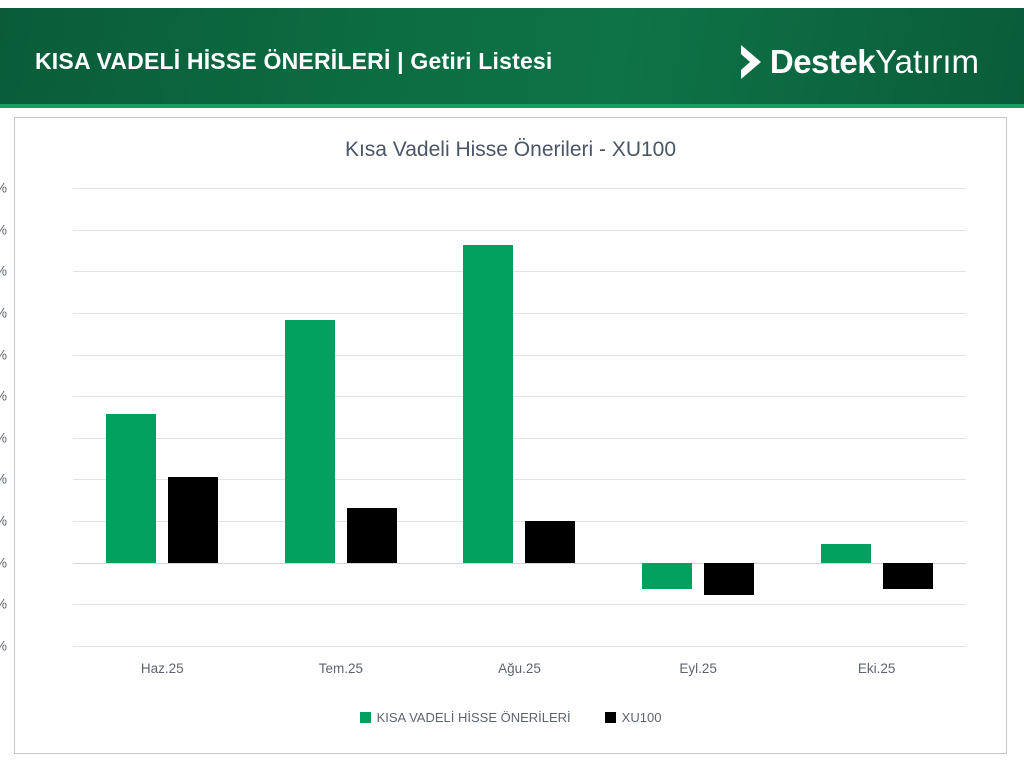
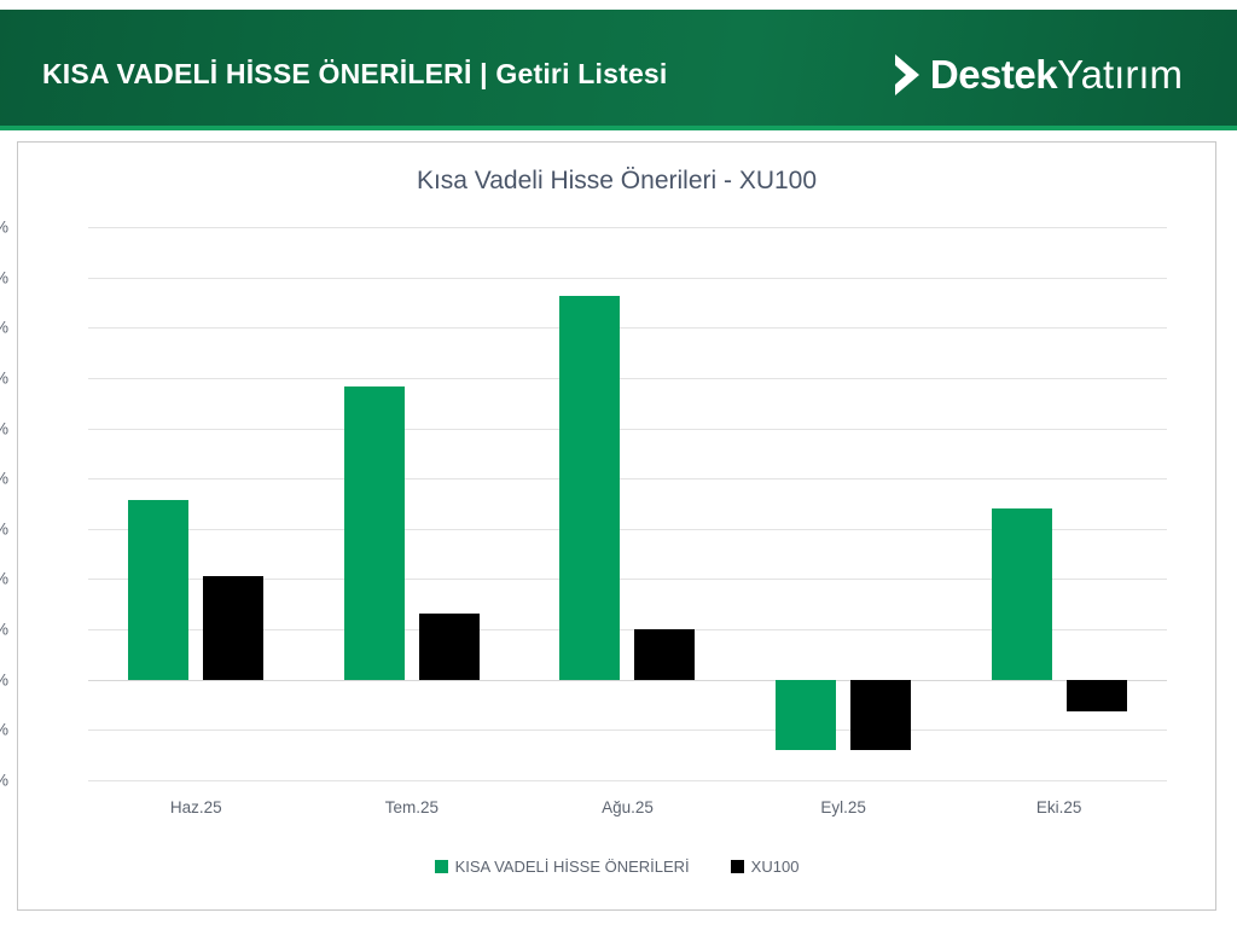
KISA VADELİ HİSSE ÖNERİLERİ/Eyl.25: -3% -> -7%
XU100/Eyl.25: -4% -> -7%
KISA VADELİ HİSSE ÖNERİLERİ/Eki.25: 2% -> 17%
